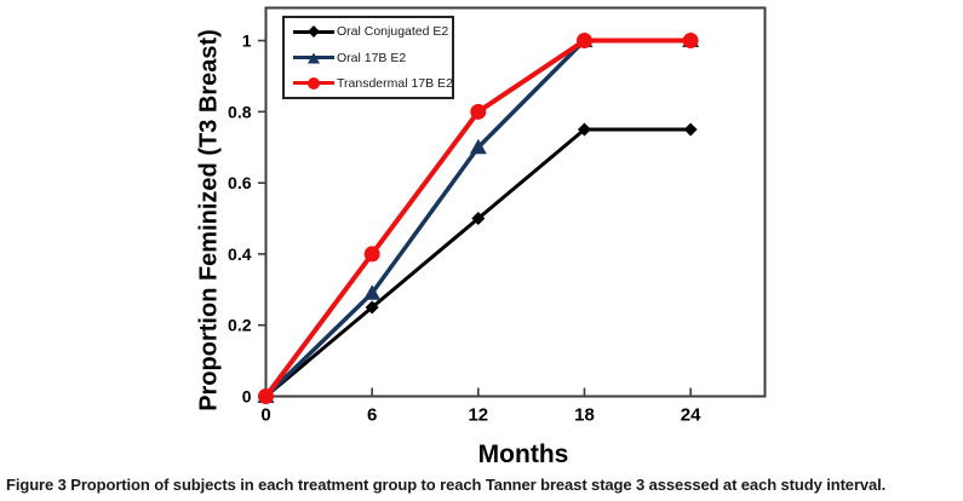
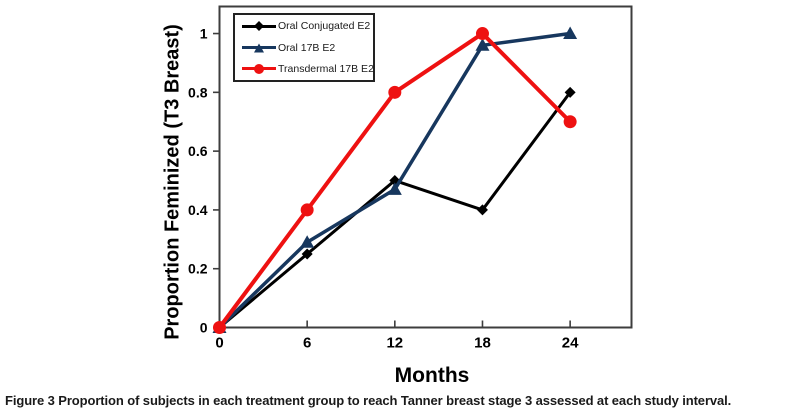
Oral 17B E2/12: 0.70 -> 0.47
Oral Conjugated E2/18: 0.75 -> 0.40
Oral 17B E2/18: 1.00 -> 0.96
Oral Conjugated E2/24: 0.75 -> 0.80
Transdermal 17B E2/24: 1.0 -> 0.7
